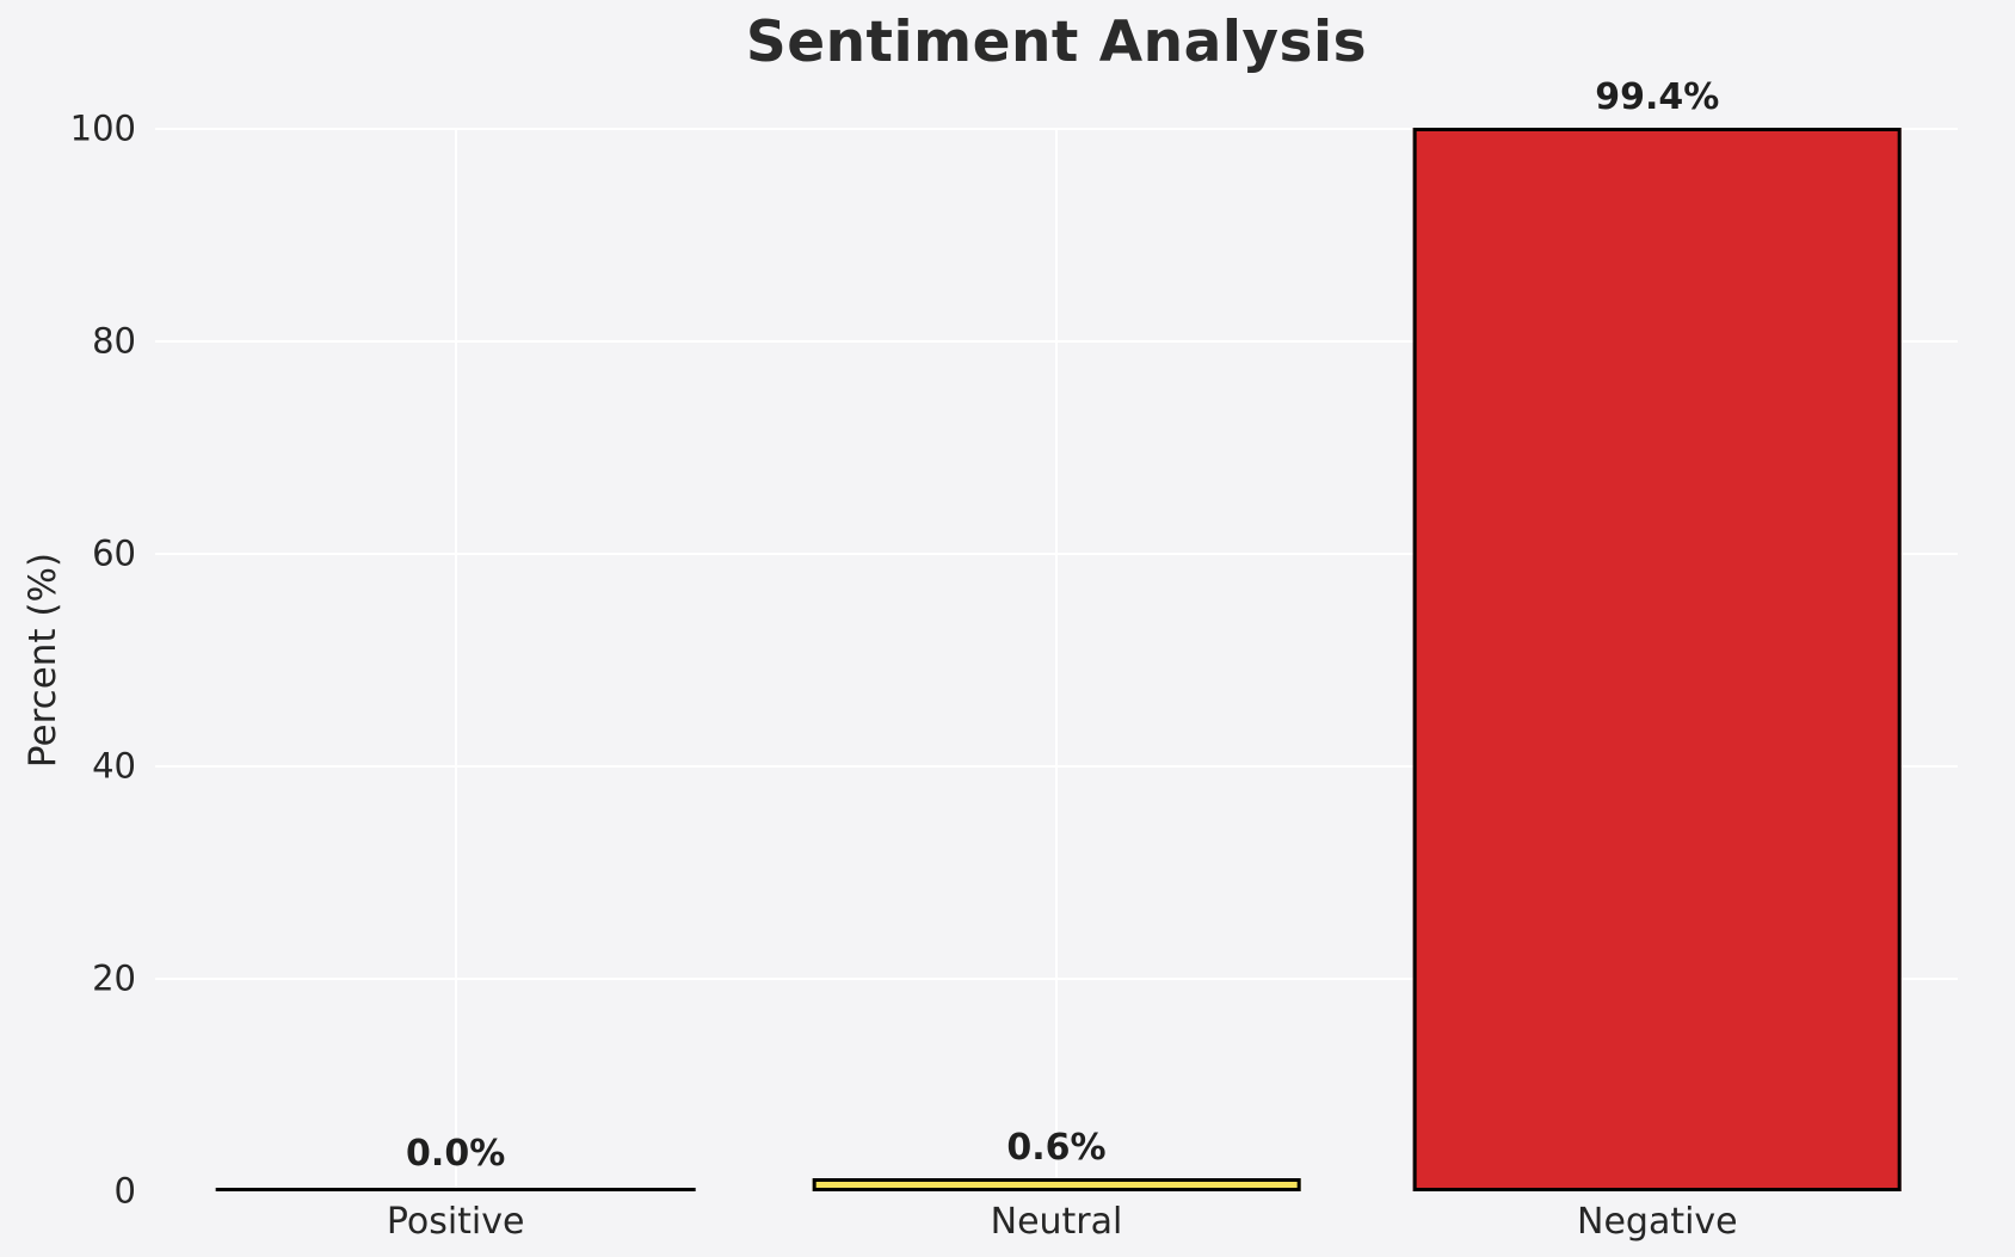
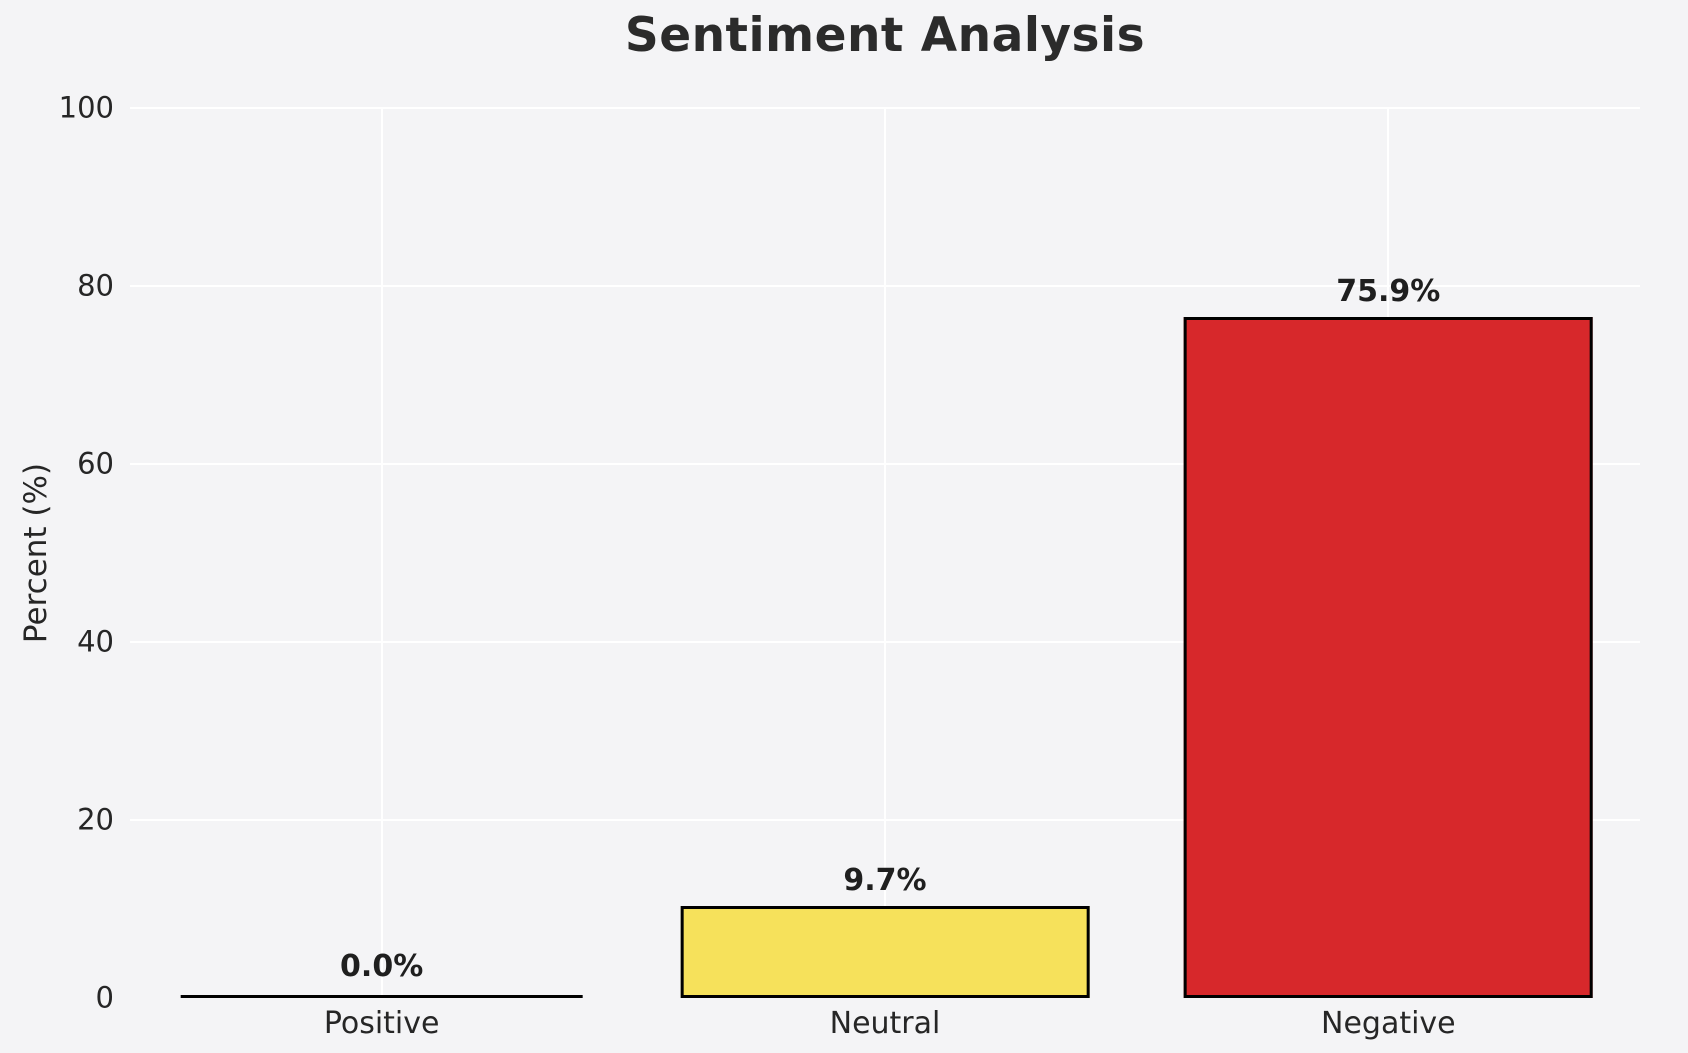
Neutral: 0.6% -> 9.7%
Negative: 99.4% -> 75.9%
